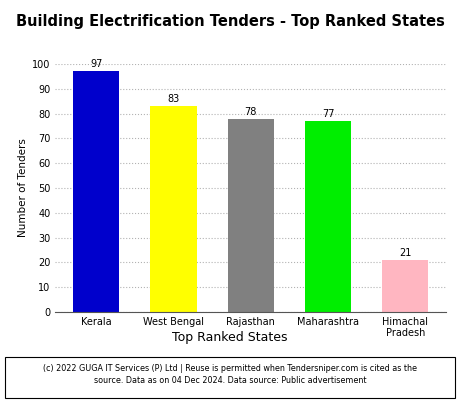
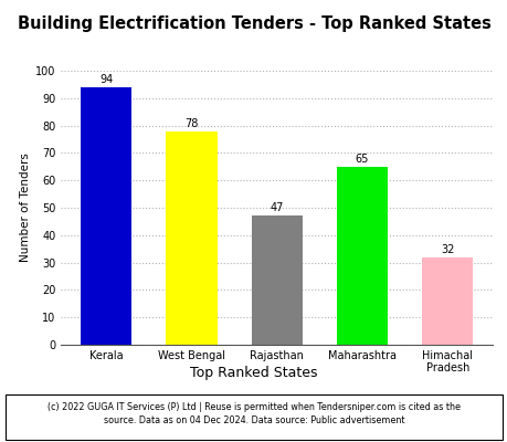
Kerala: 97 -> 94
West Bengal: 83 -> 78
Rajasthan: 78 -> 47
Maharashtra: 77 -> 65
Himachal Pradesh: 21 -> 32
